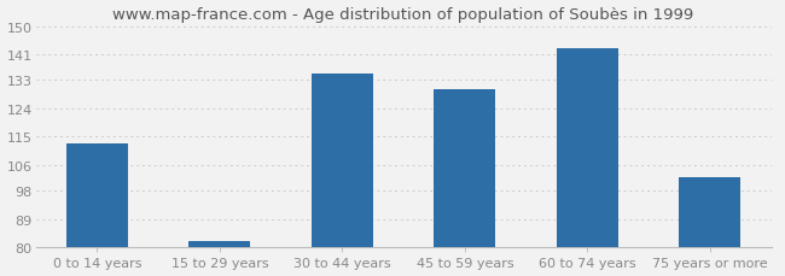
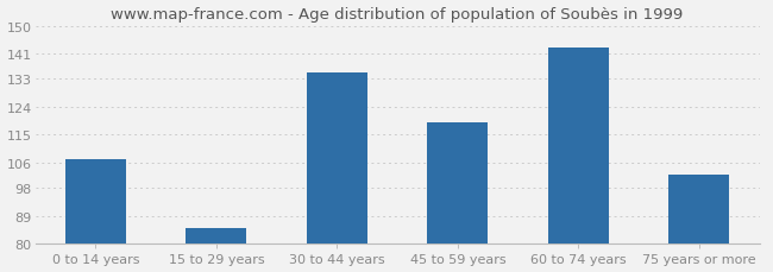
0 to 14 years: 113 -> 107
15 to 29 years: 82 -> 85
45 to 59 years: 130 -> 119
